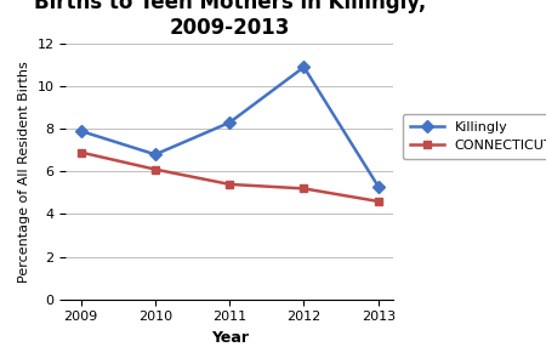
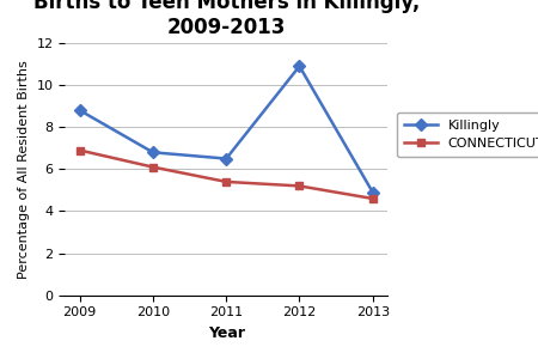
Killingly/2009: 7.9 -> 8.8
Killingly/2011: 8.3 -> 6.5
Killingly/2013: 5.3 -> 4.9
